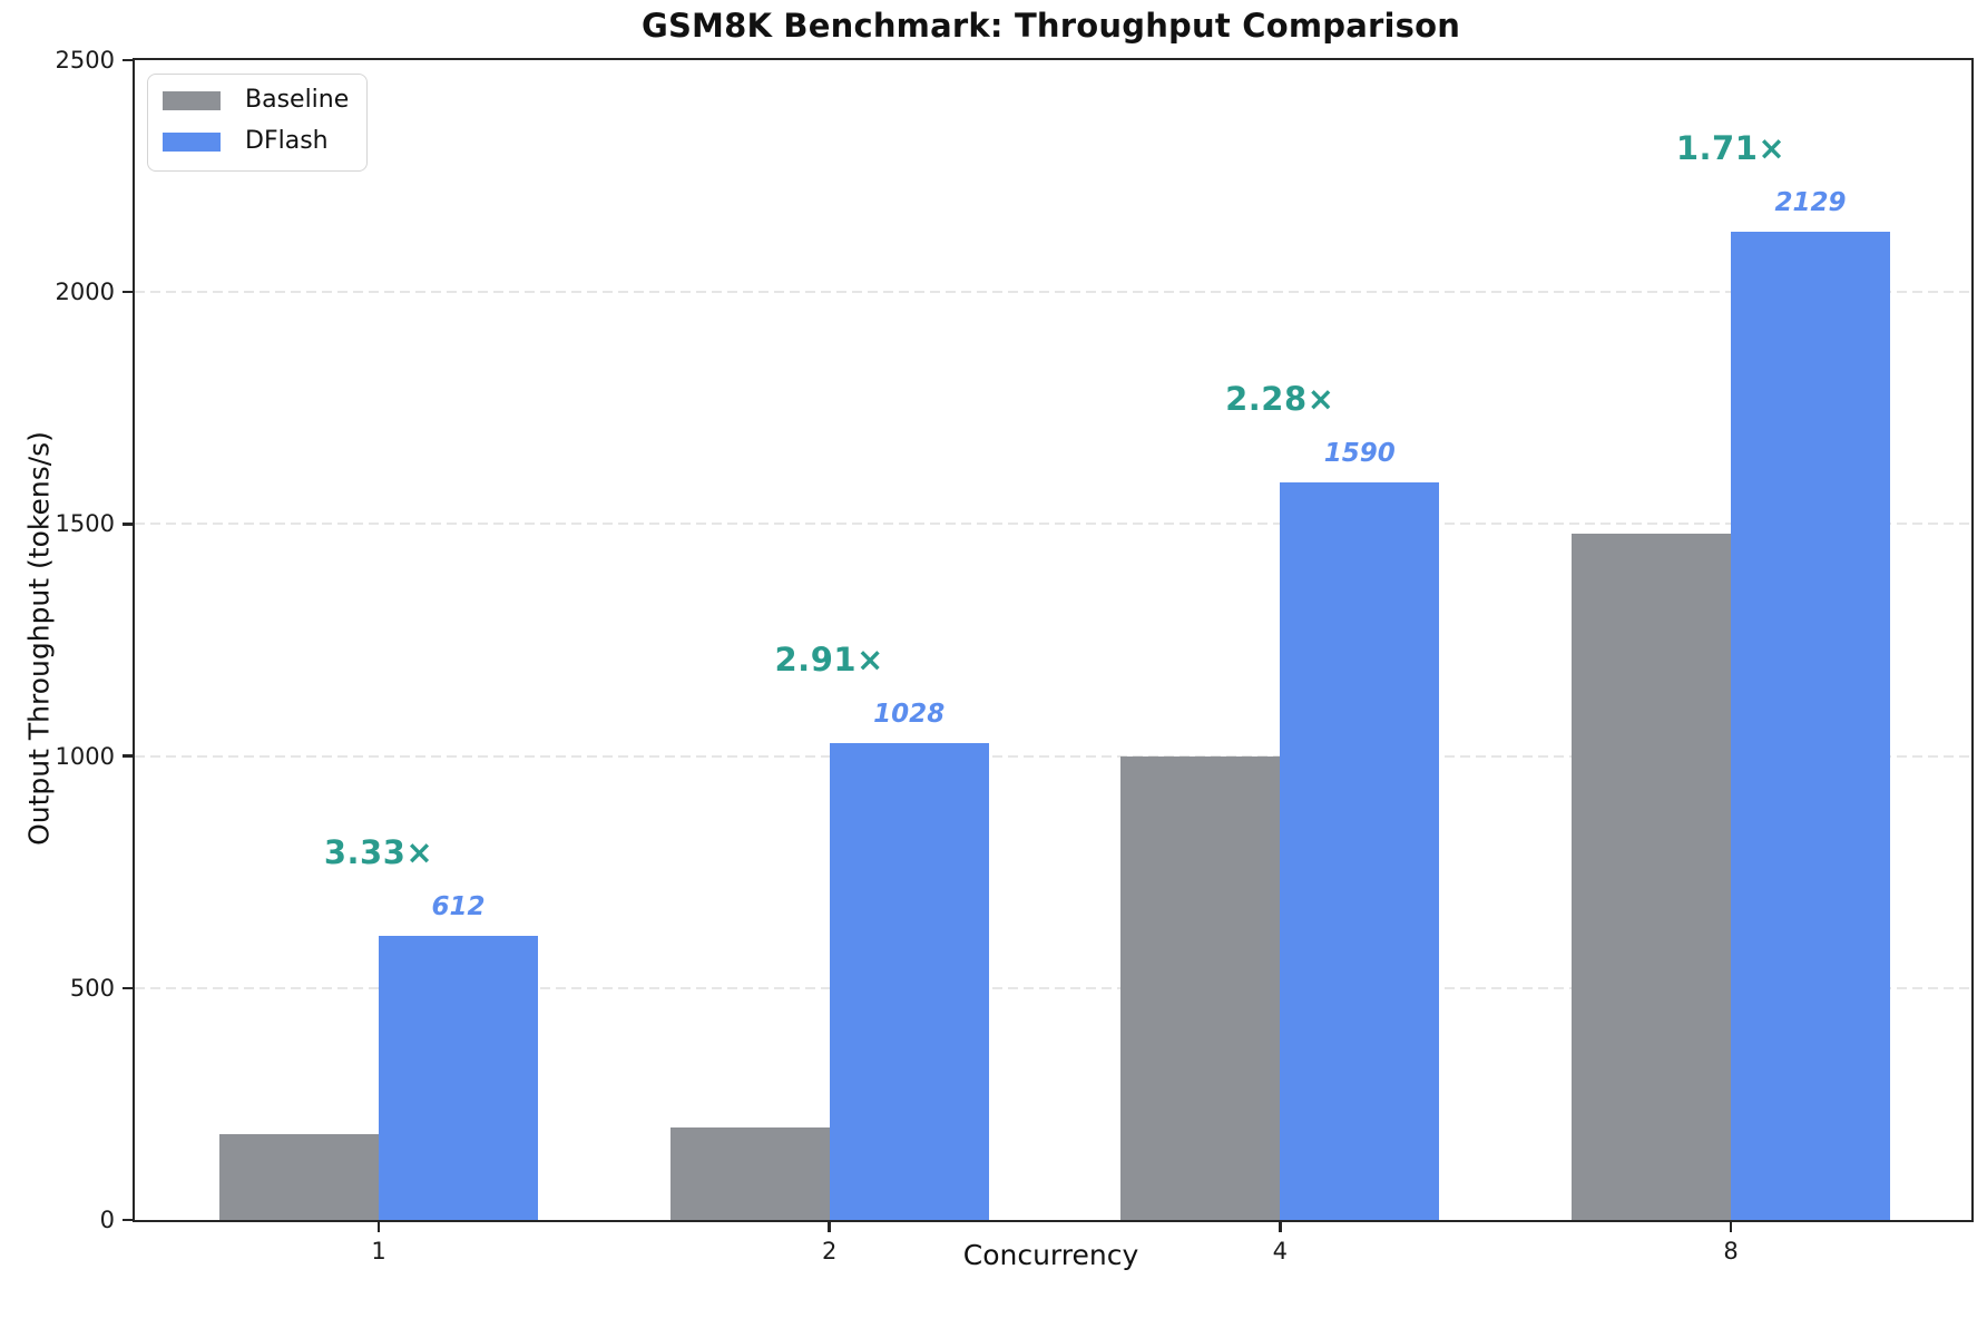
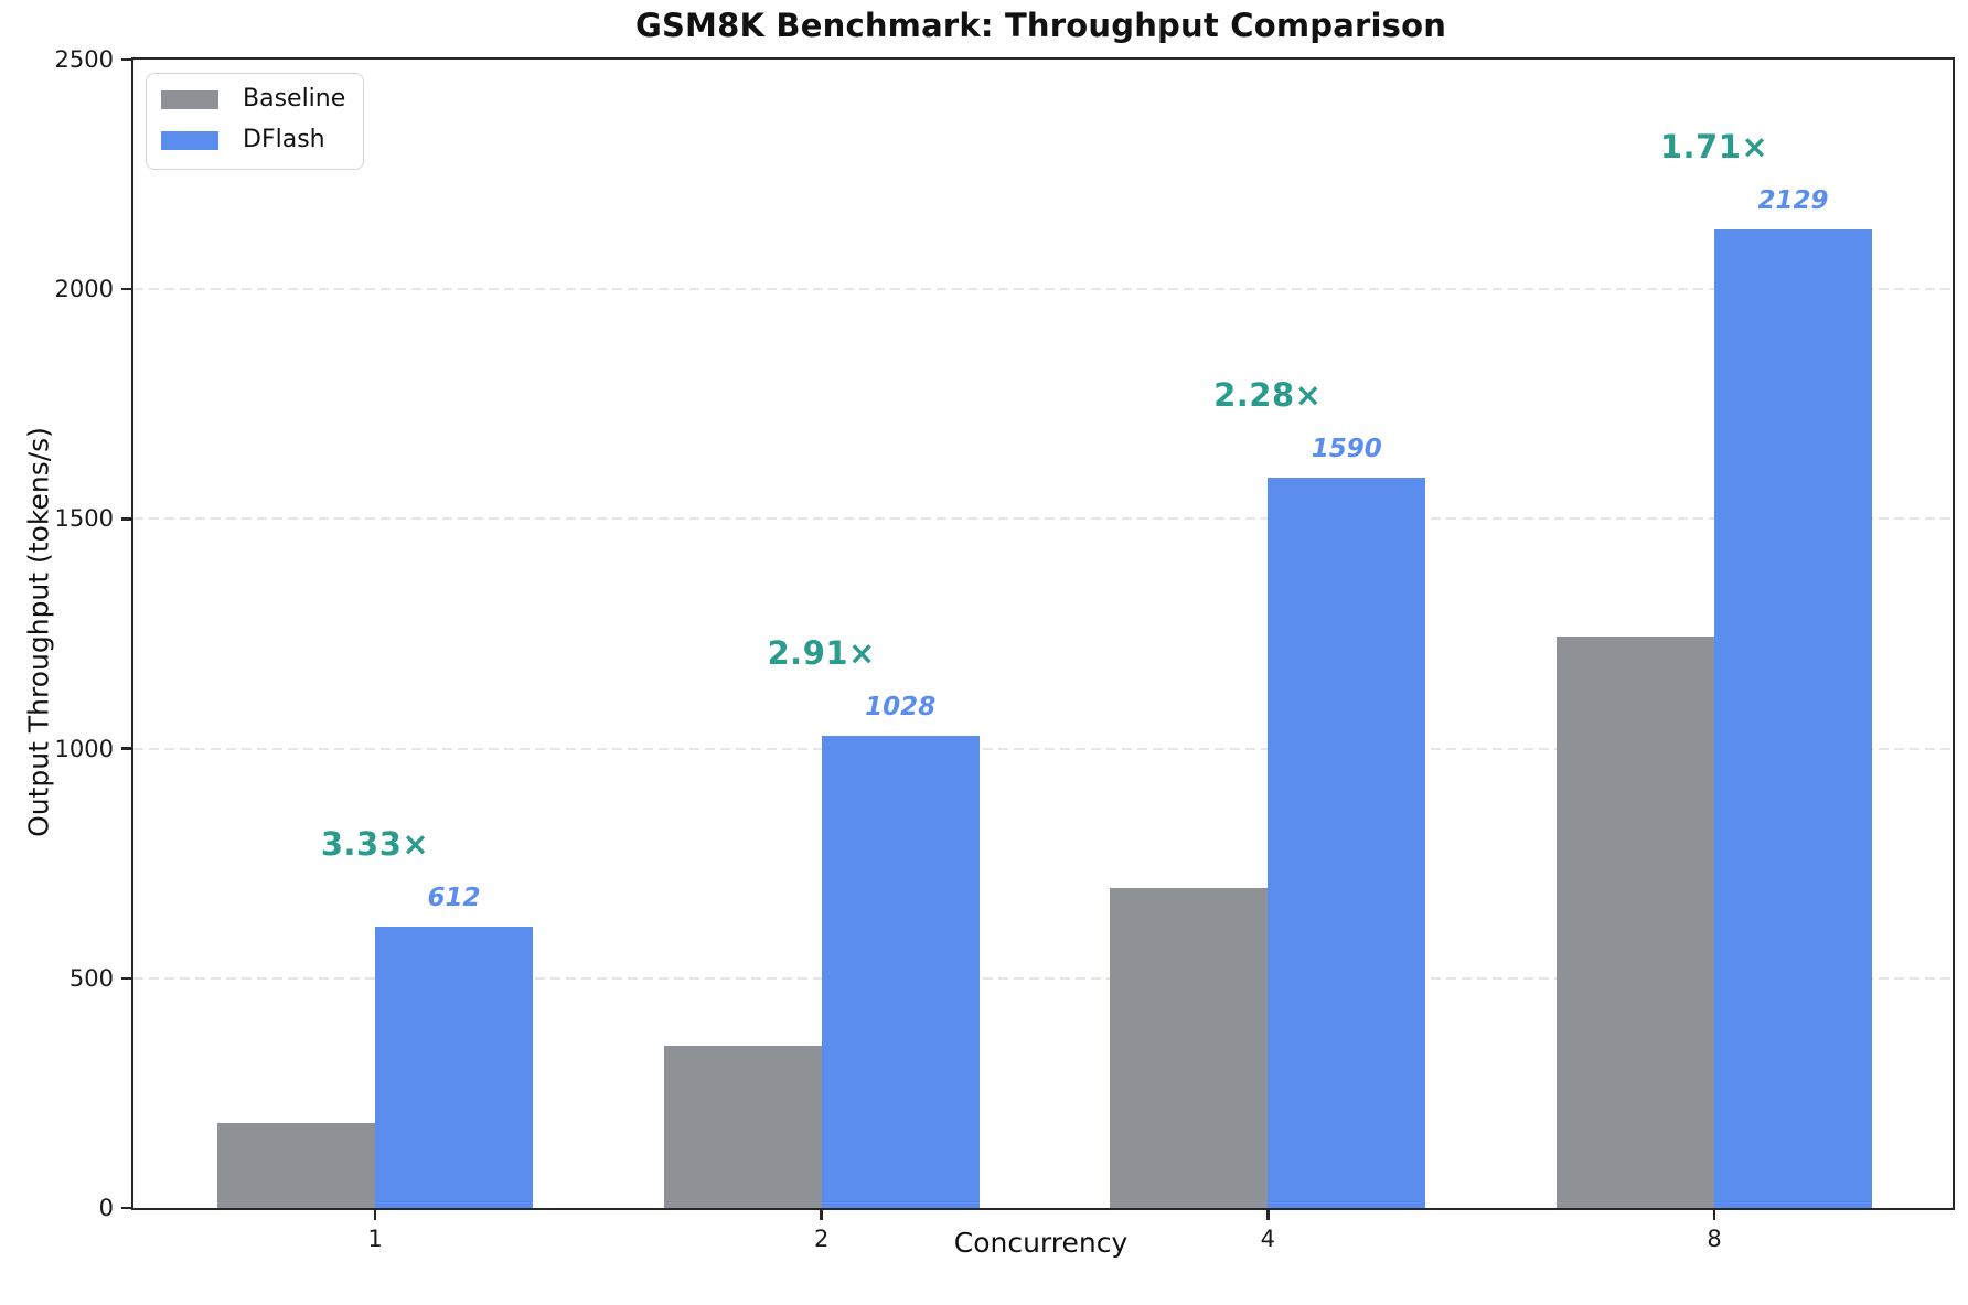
Baseline/2: 200 -> 350
Baseline/4: 1000 -> 700
Baseline/8: 1480 -> 1240
